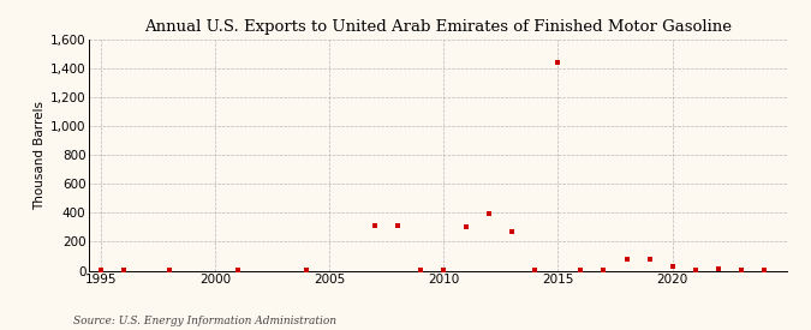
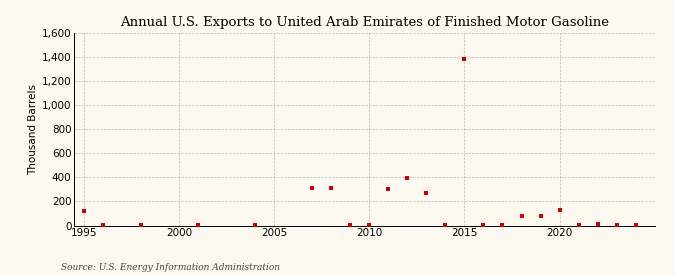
1995: 0 -> 120
2015: 1,440 -> 1,380
2020: 30 -> 130
